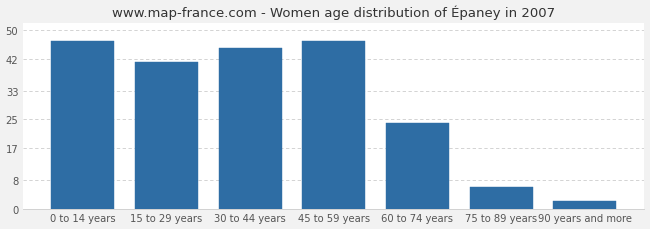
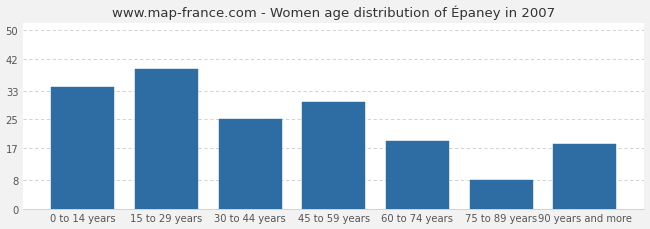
0 to 14 years: 47 -> 34
15 to 29 years: 41 -> 39
30 to 44 years: 45 -> 25
45 to 59 years: 47 -> 30
60 to 74 years: 24 -> 19
75 to 89 years: 6 -> 8
90 years and more: 2 -> 18
